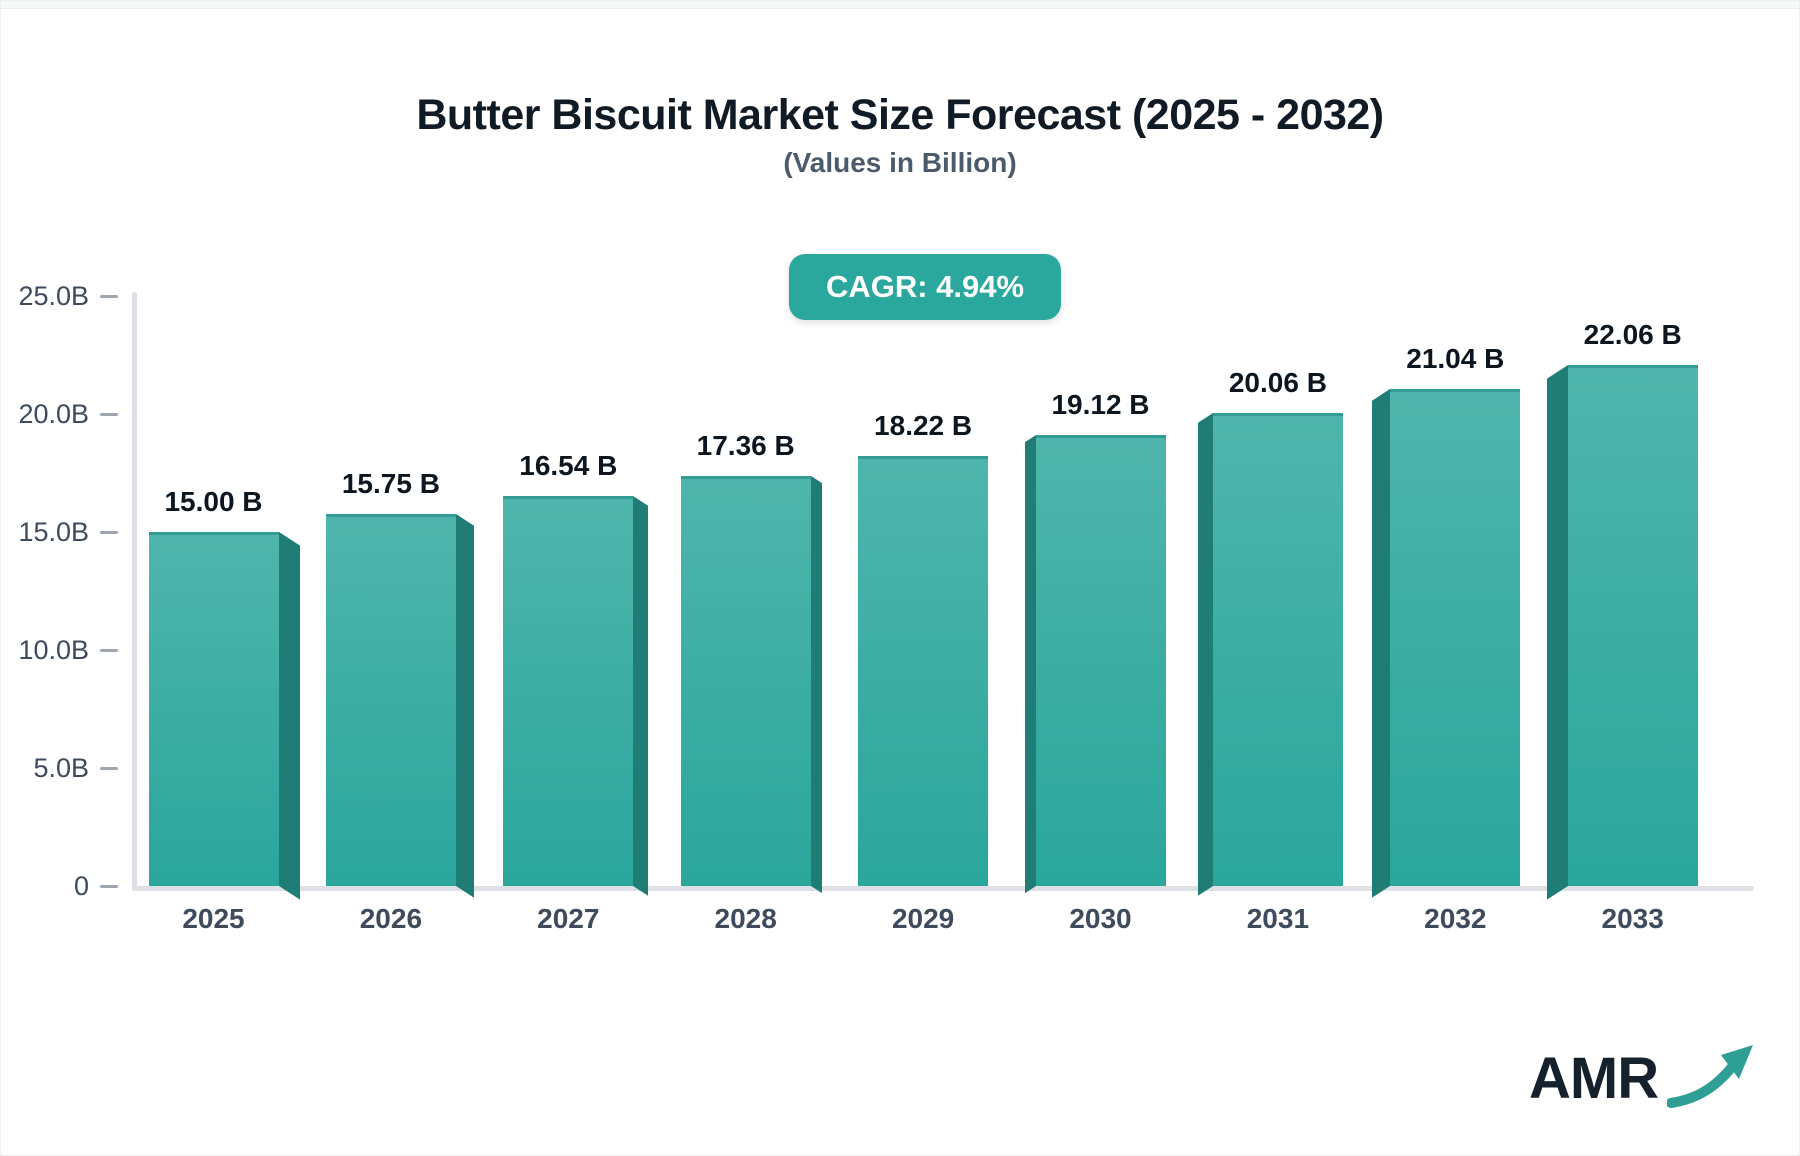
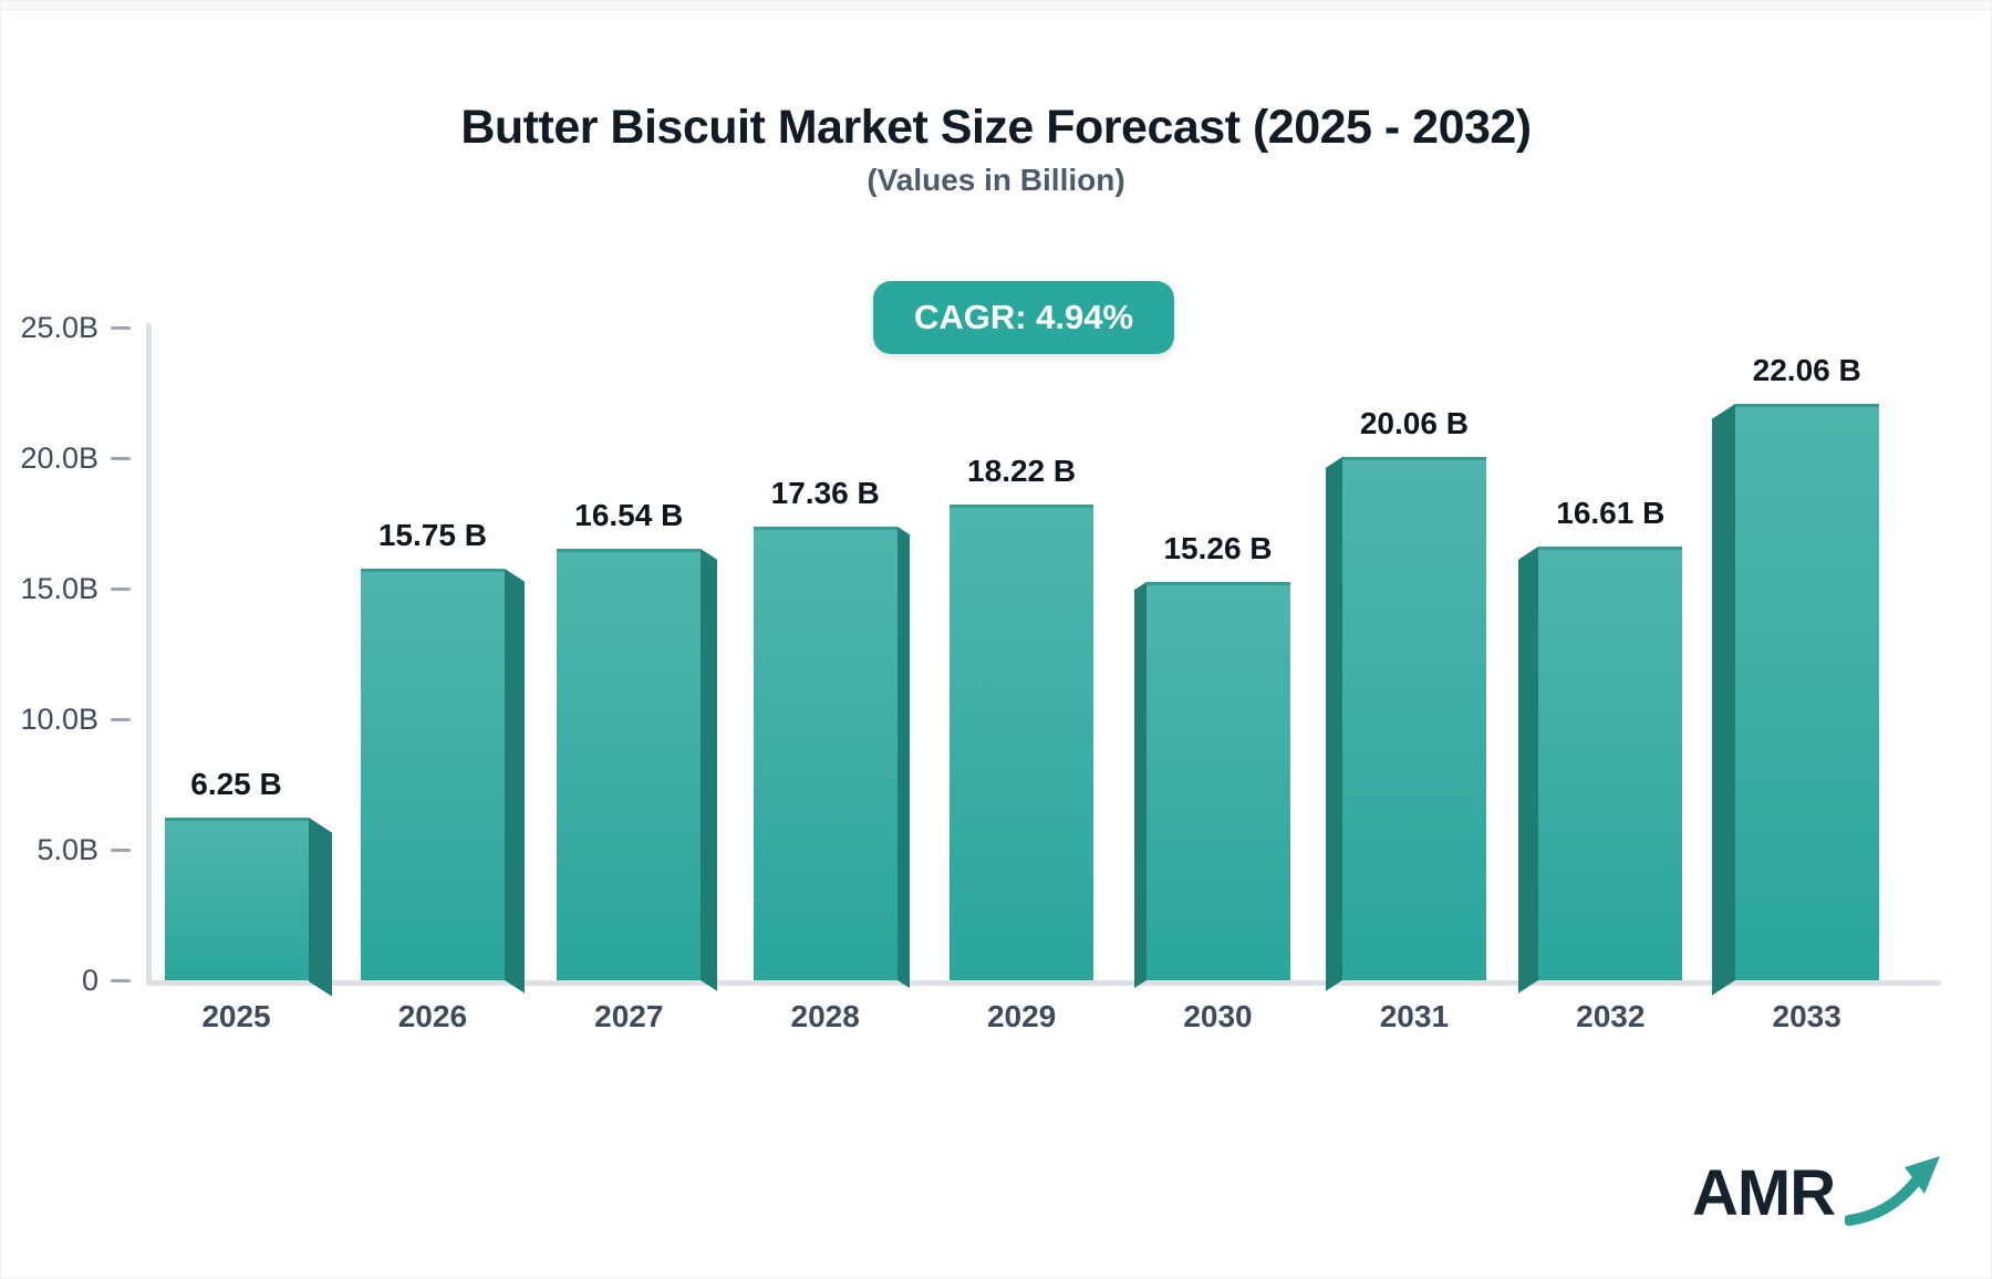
2025: 15.00 -> 6.25
2030: 19.12 -> 15.26
2032: 21.04 -> 16.61
